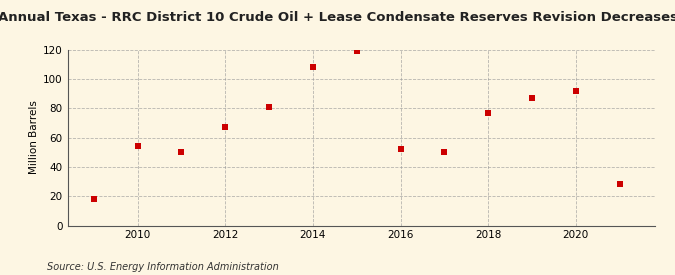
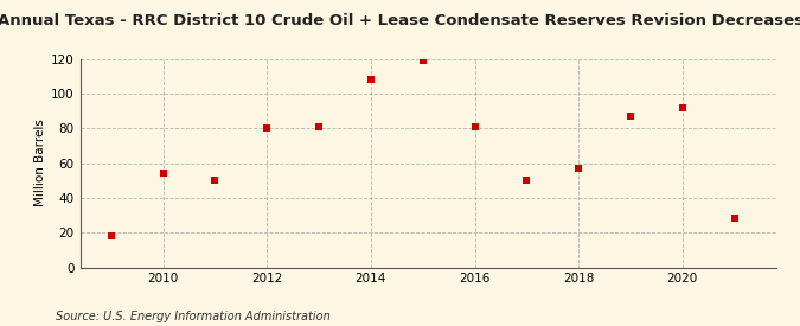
2012: 67 -> 80
2016: 52 -> 81
2018: 77 -> 57
